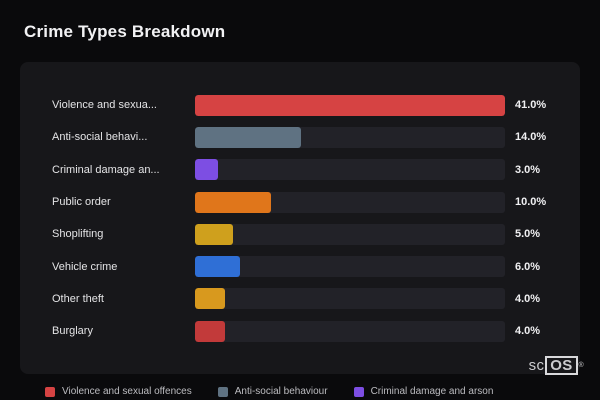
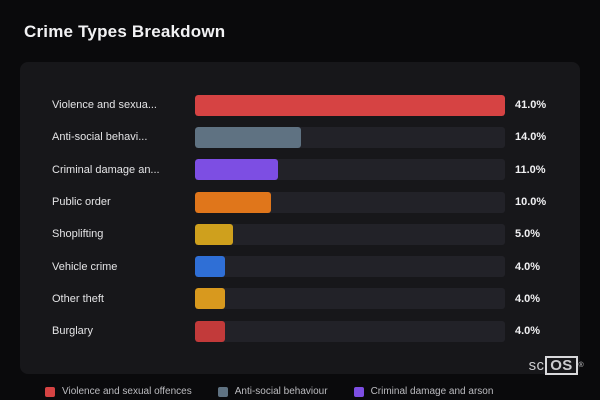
Criminal damage an...: 3.0% -> 11.0%
Vehicle crime: 6.0% -> 4.0%
